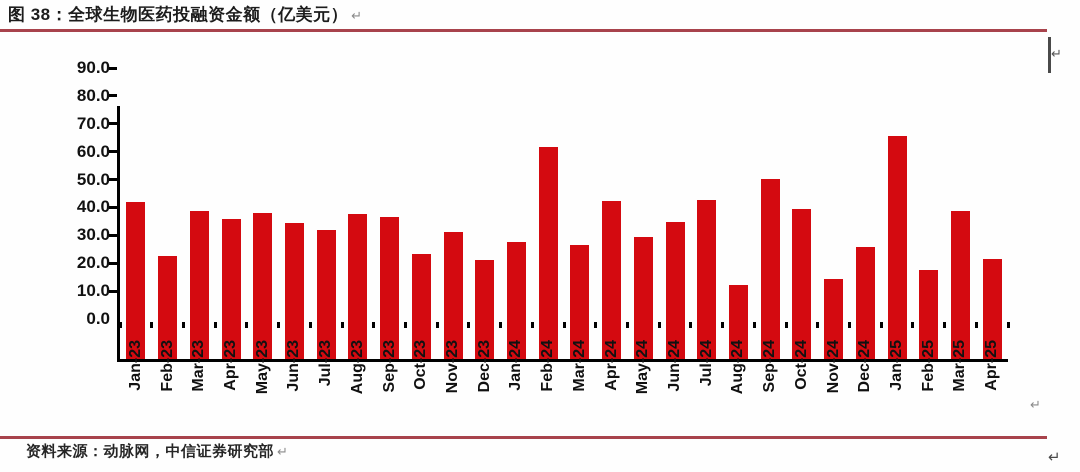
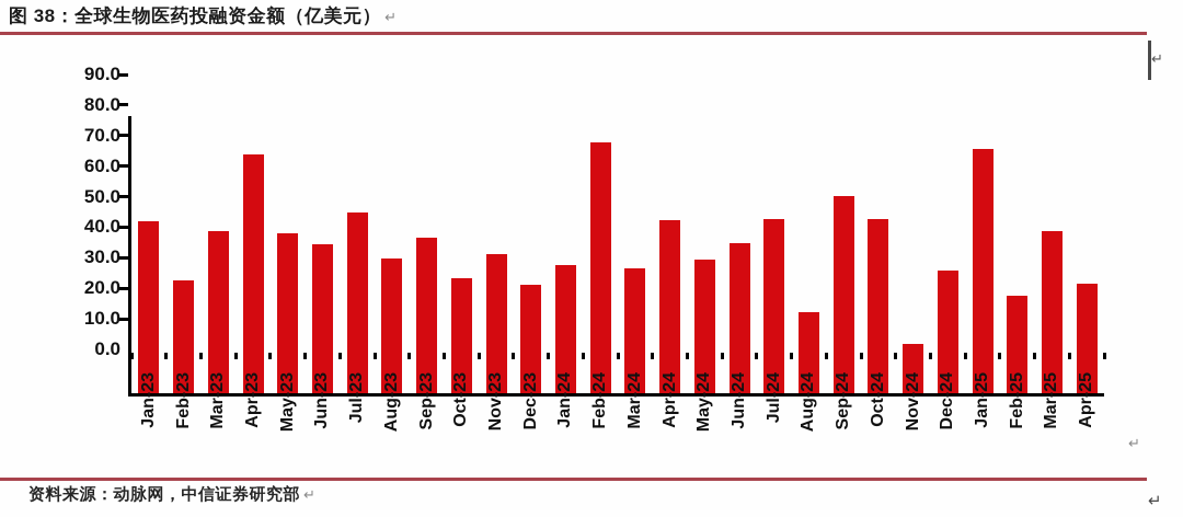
Apr-23: 50 -> 78
Jul-23: 46 -> 59
Aug-23: 52 -> 44
Feb-24: 76 -> 82
Oct-24: 54 -> 57
Nov-24: 29 -> 16
